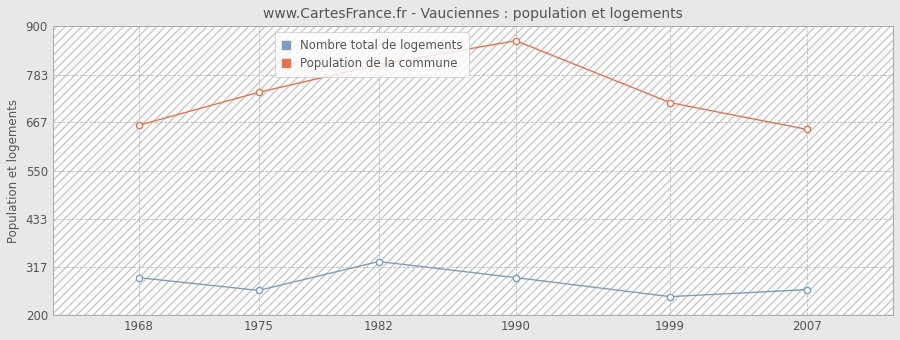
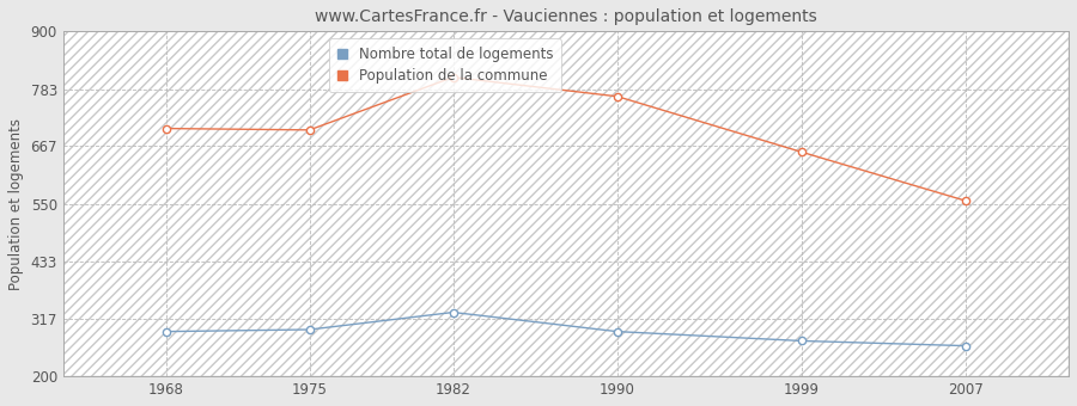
Population de la commune/1968: 660 -> 703
Nombre total de logements/1975: 260 -> 295
Population de la commune/1975: 740 -> 700
Population de la commune/1990: 865 -> 768
Nombre total de logements/1999: 245 -> 272
Population de la commune/1999: 715 -> 655
Population de la commune/2007: 650 -> 556
